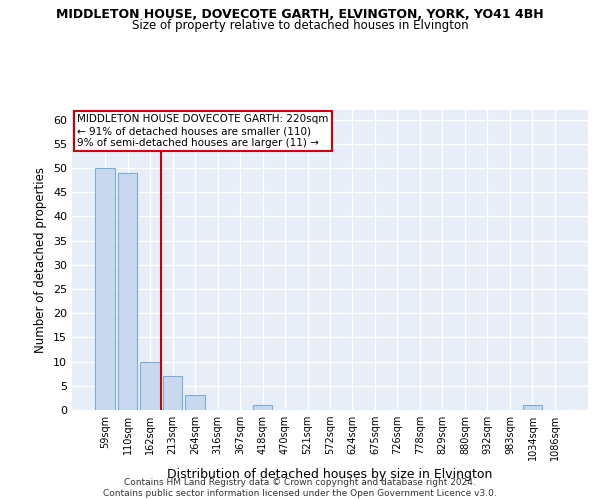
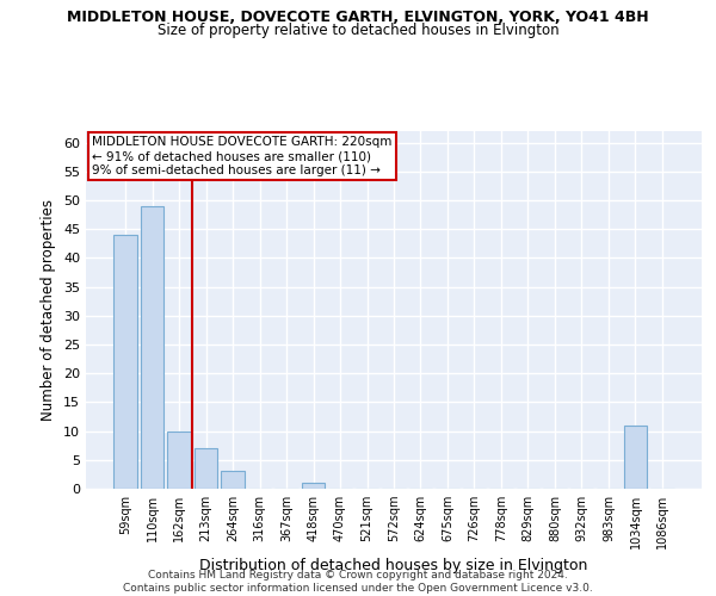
59sqm: 50 -> 44
1034sqm: 1 -> 11
